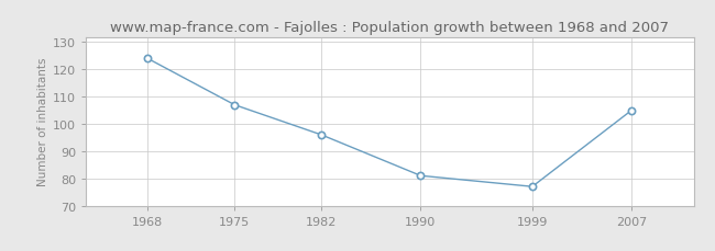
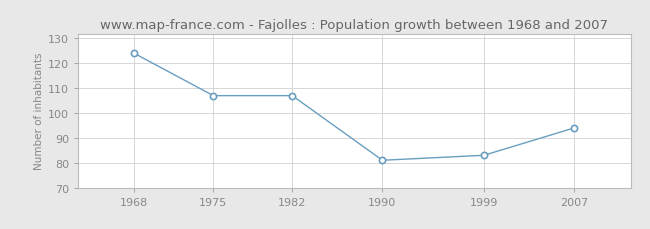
1982: 96 -> 107
1999: 77 -> 83
2007: 105 -> 94
